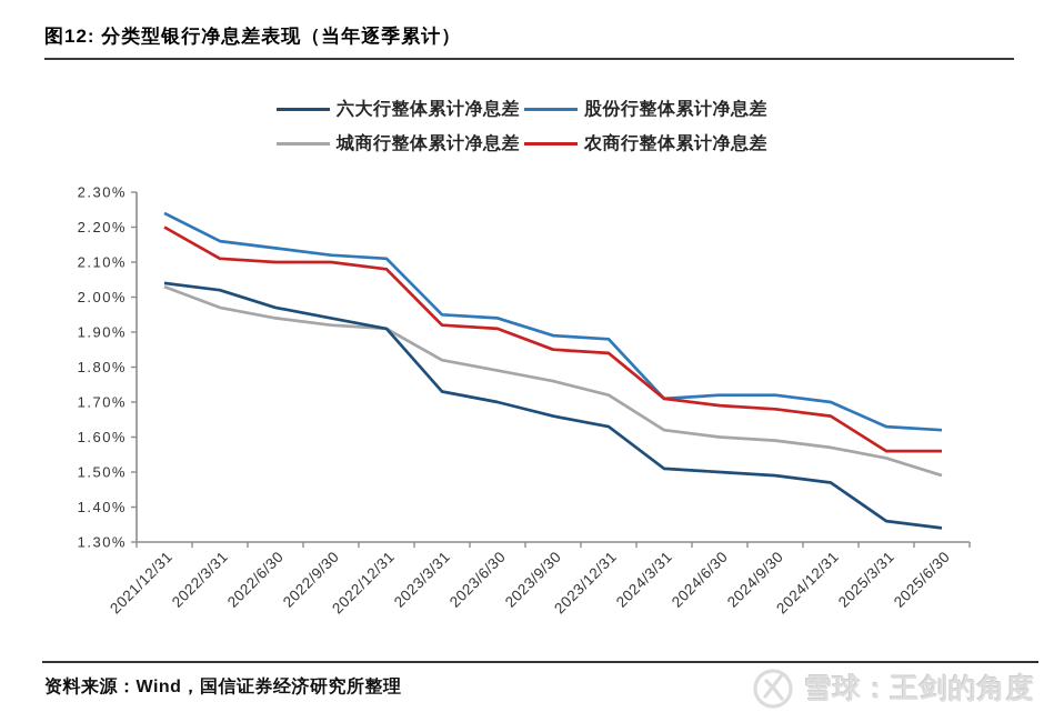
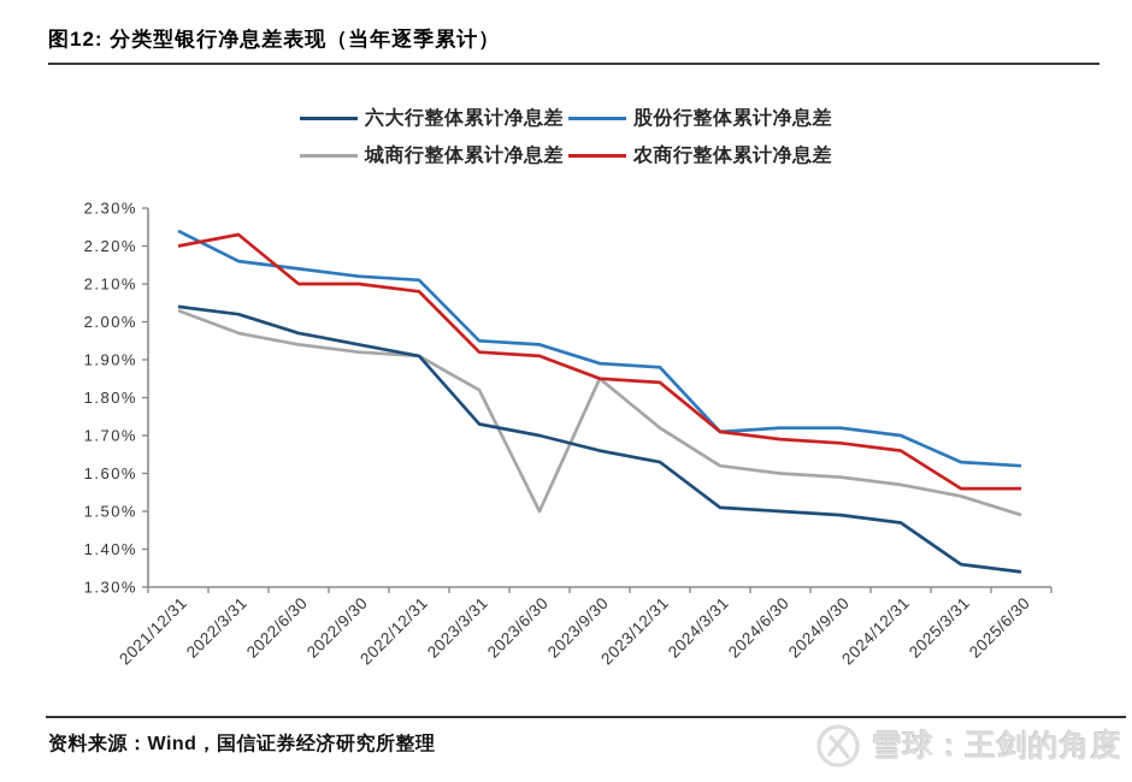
农商行整体累计净息差/2022/3/31: 2.11% -> 2.23%
城商行整体累计净息差/2023/6/30: 1.79% -> 1.50%
城商行整体累计净息差/2023/9/30: 1.76% -> 1.85%
